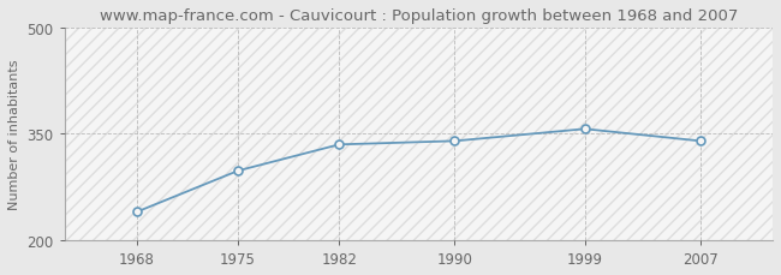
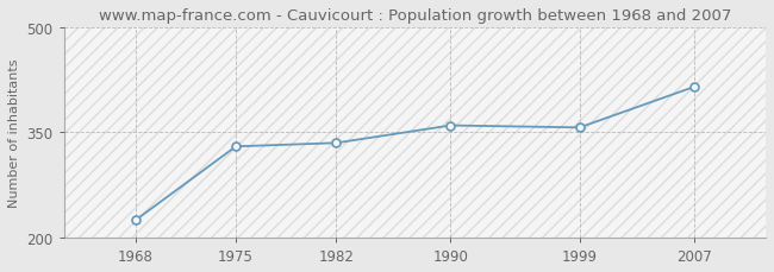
1968: 240 -> 225
1975: 298 -> 330
1990: 340 -> 360
2007: 340 -> 415
